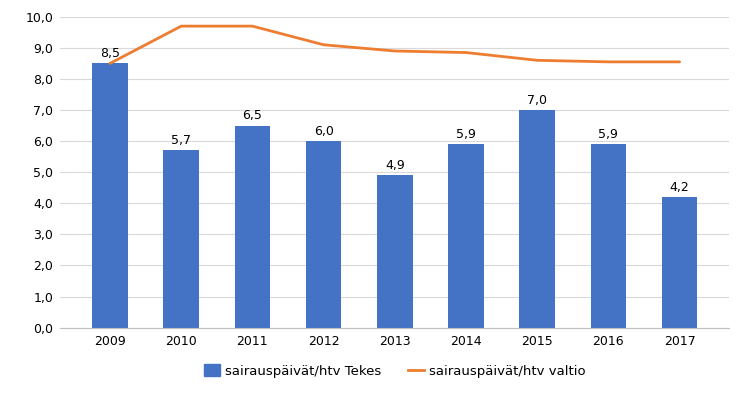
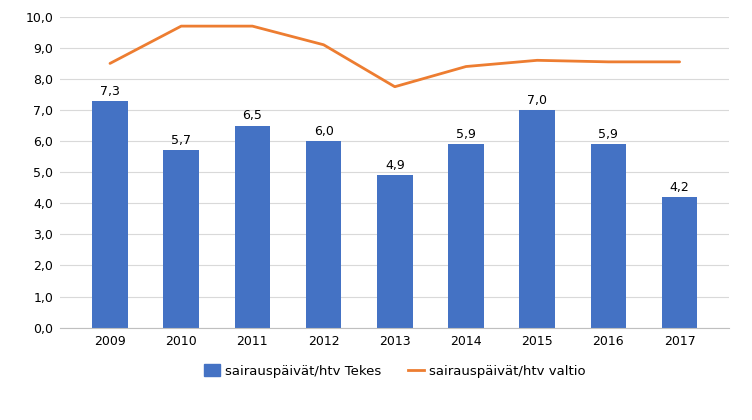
sairauspäivät/htv Tekes/2009: 8,5 -> 7,3
sairauspäivät/htv valtio/2013: 8,90 -> 7,75
sairauspäivät/htv valtio/2014: 8,85 -> 8,40
